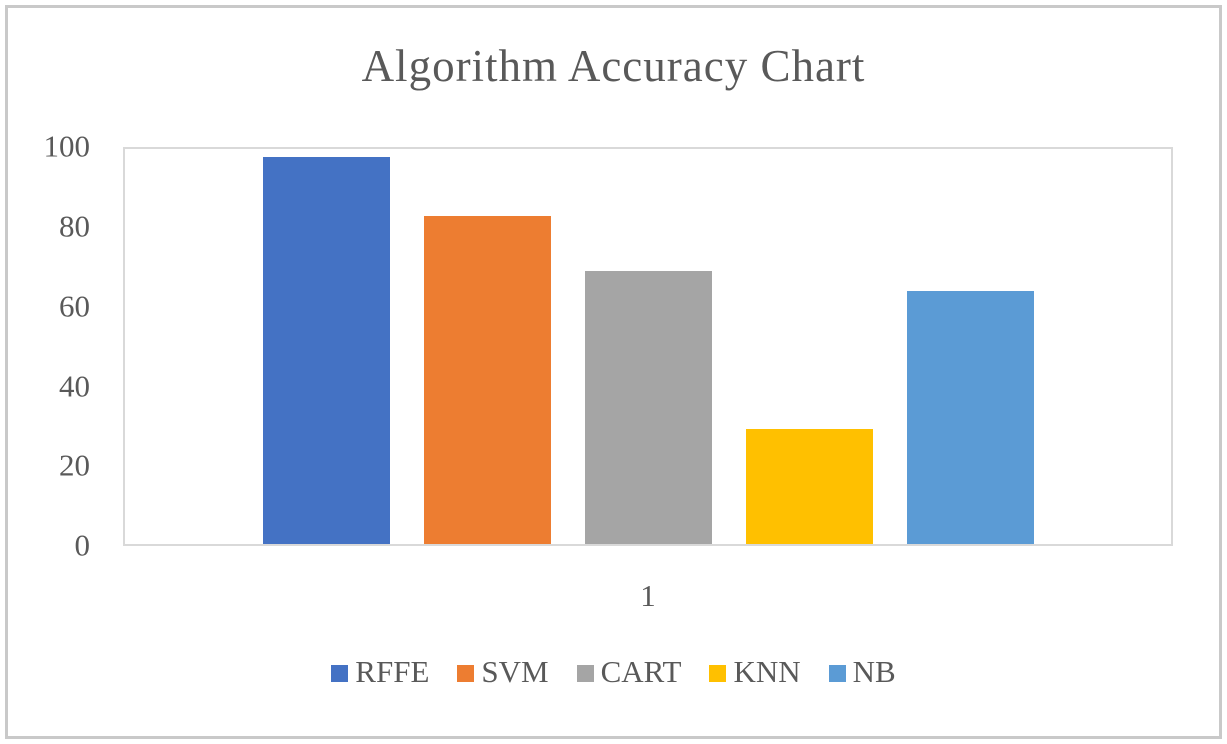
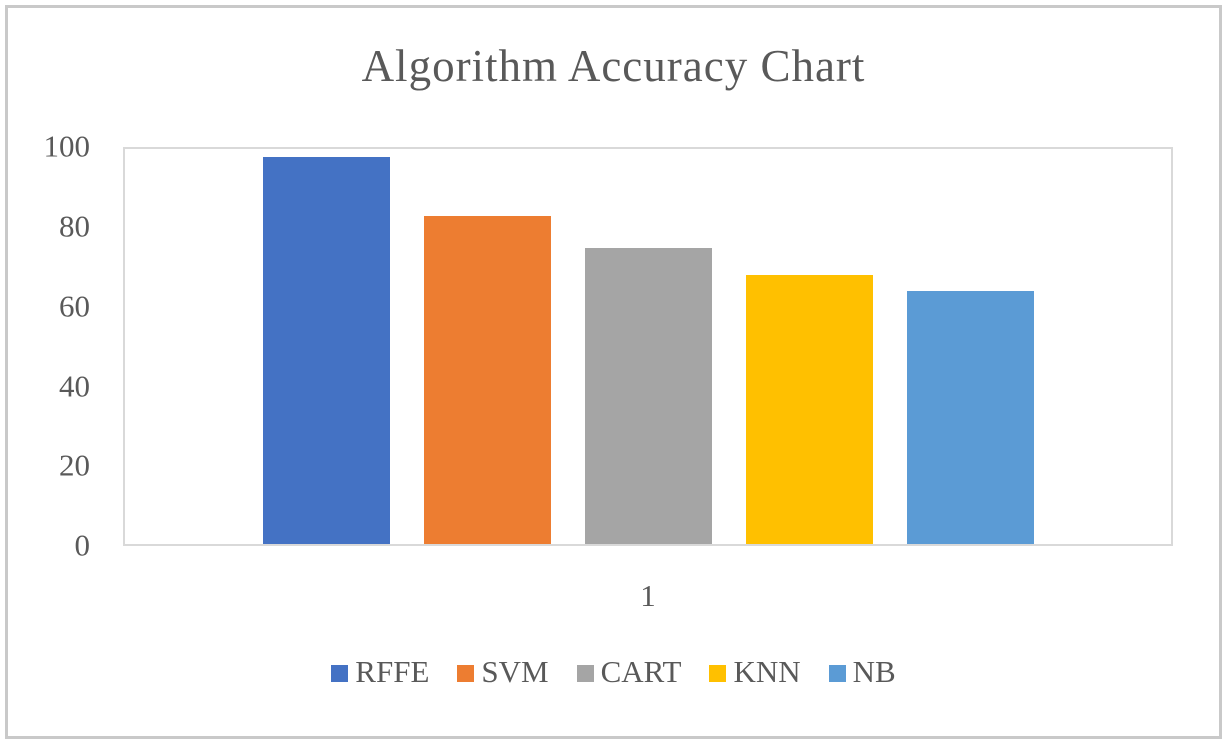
CART: 69 -> 75
KNN: 29 -> 68
